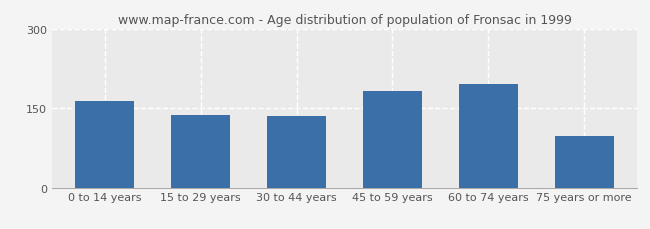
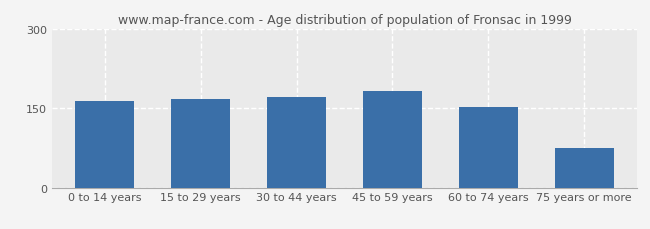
15 to 29 years: 138 -> 167
30 to 44 years: 136 -> 171
60 to 74 years: 196 -> 152
75 years or more: 98 -> 75
